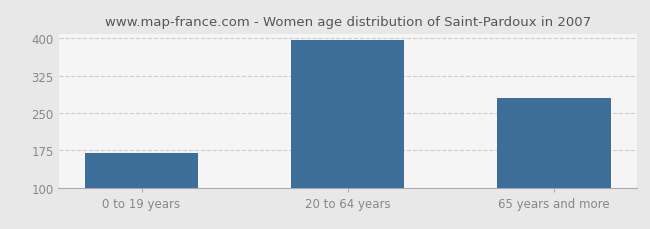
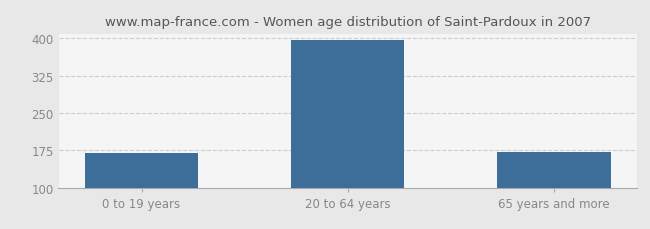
65 years and more: 280 -> 171
